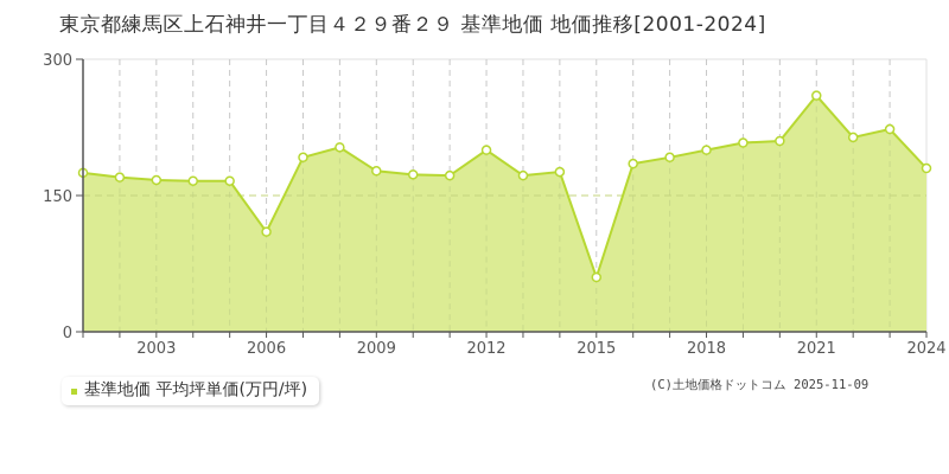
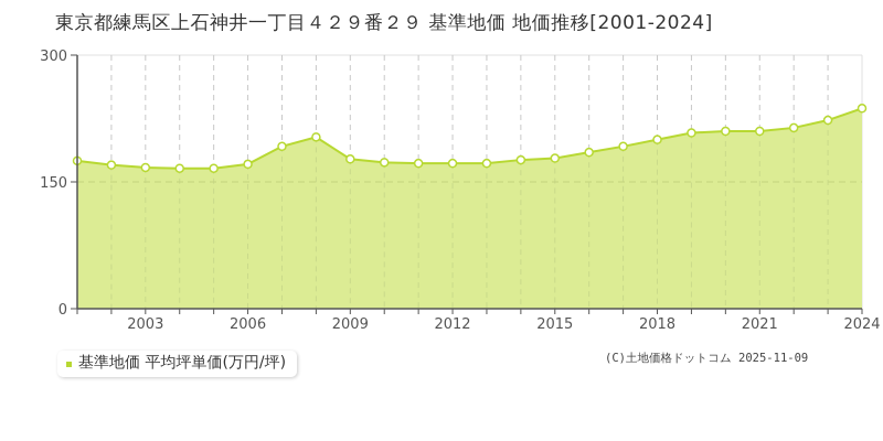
2006: 110 -> 170
2012: 200 -> 170
2015: 60 -> 180
2021: 260 -> 210
2024: 180 -> 240
